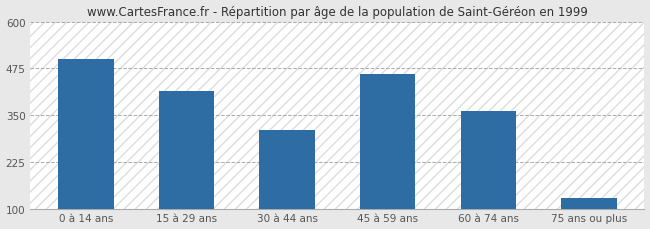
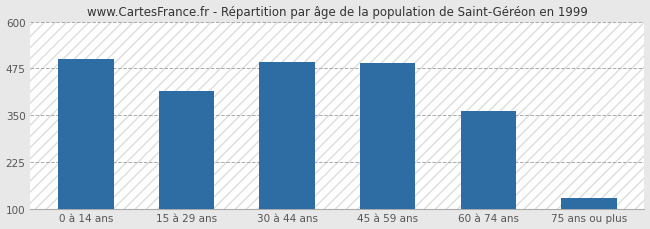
30 à 44 ans: 310 -> 492
45 à 59 ans: 460 -> 488
